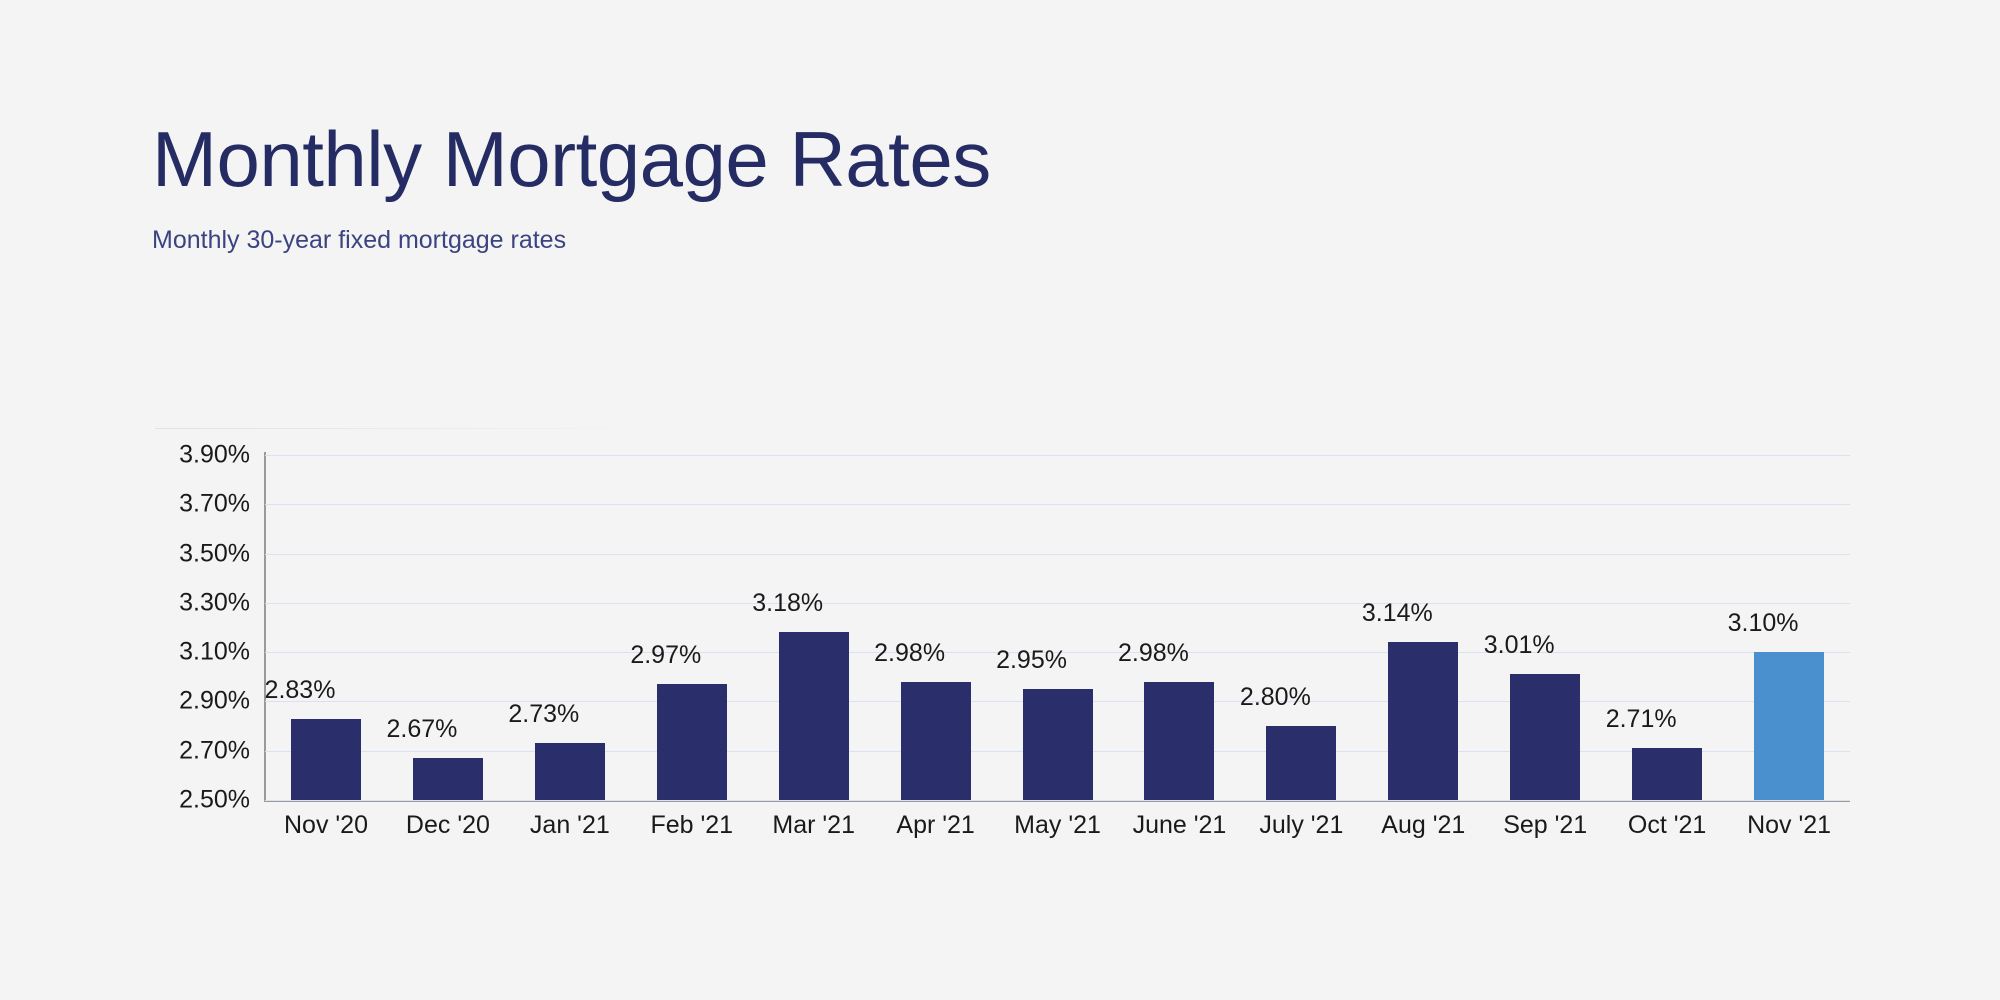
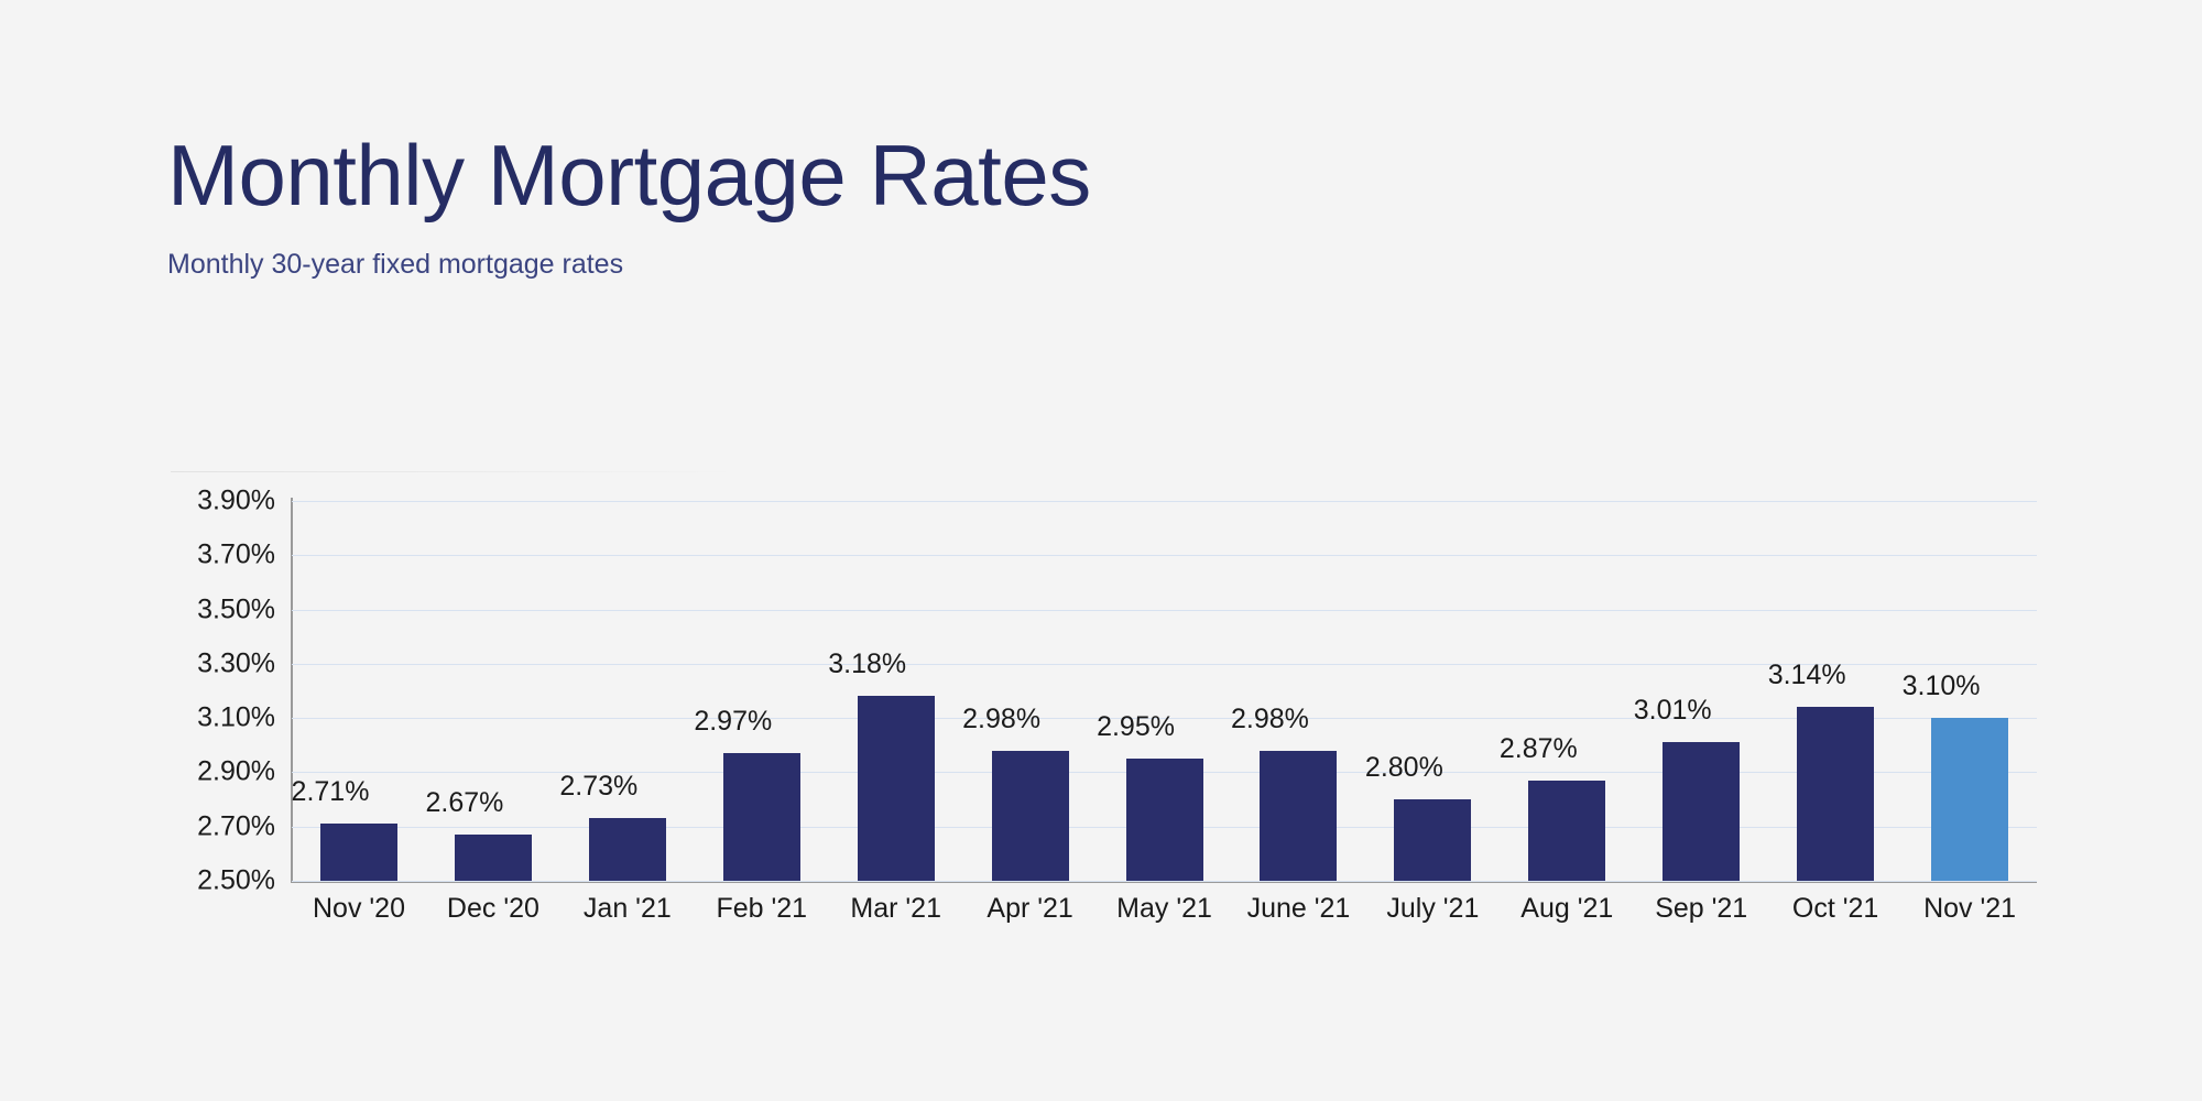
Nov '20: 2.83% -> 2.71%
Aug '21: 3.14% -> 2.87%
Oct '21: 2.71% -> 3.14%
